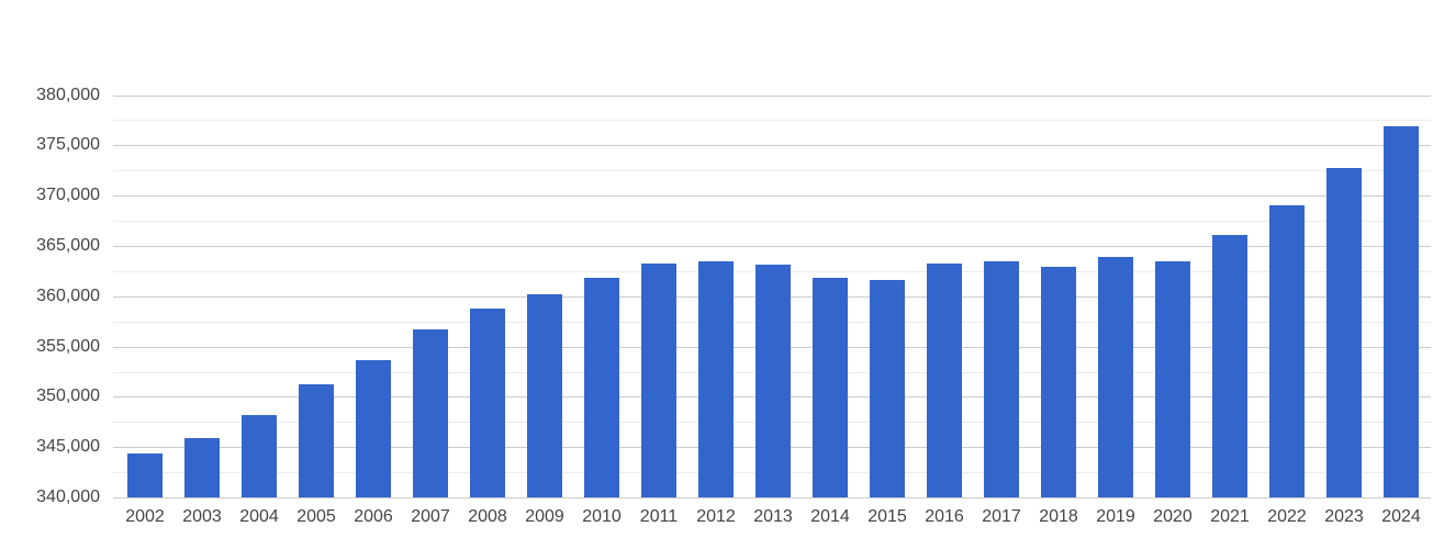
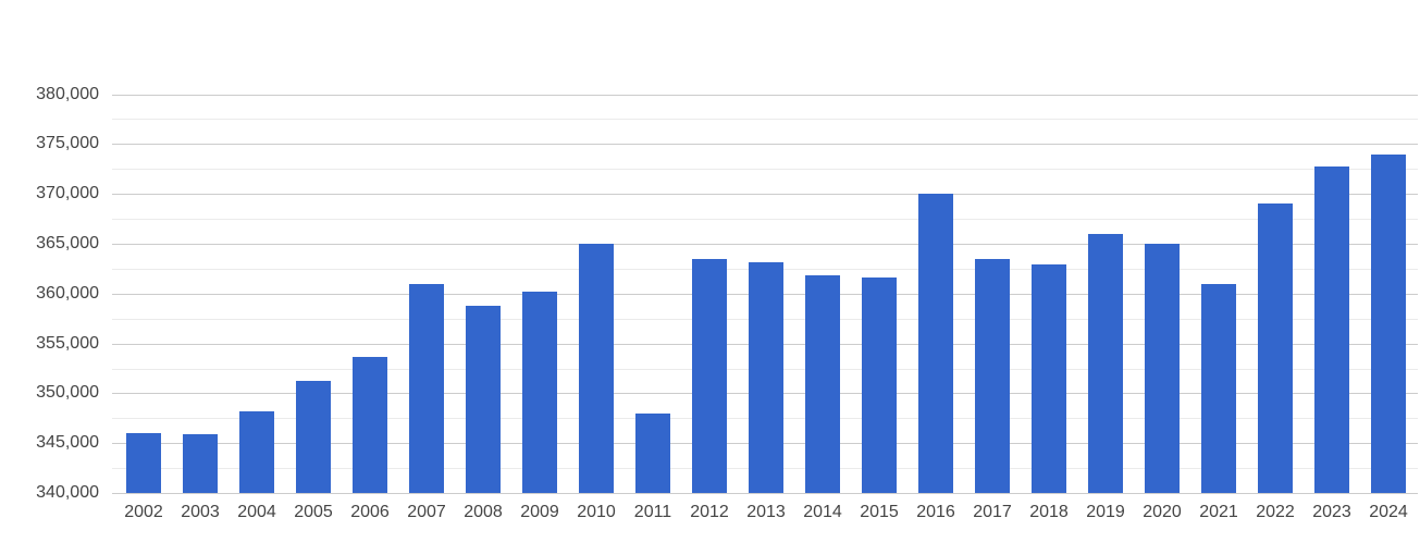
2002: 344000 -> 346000
2007: 357000 -> 361000
2010: 362000 -> 365000
2011: 363000 -> 348000
2016: 363000 -> 370000
2019: 364000 -> 366000
2020: 364000 -> 365000
2021: 366000 -> 361000
2024: 377000 -> 374000
